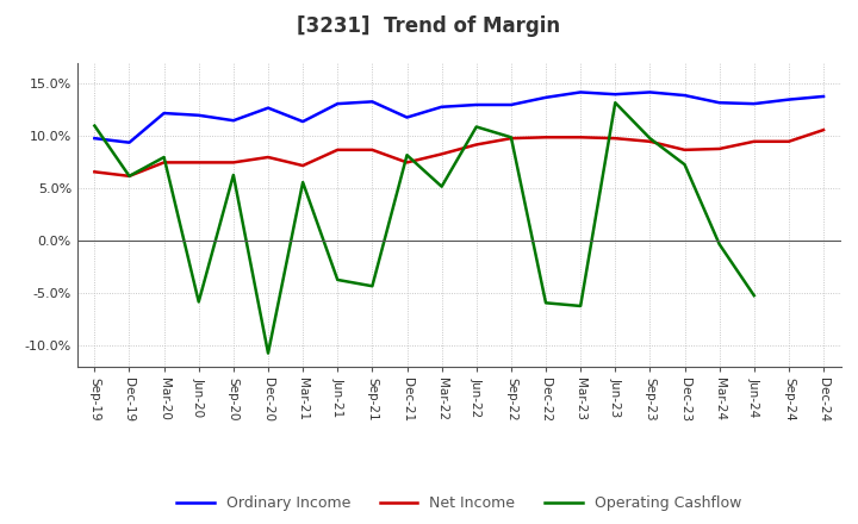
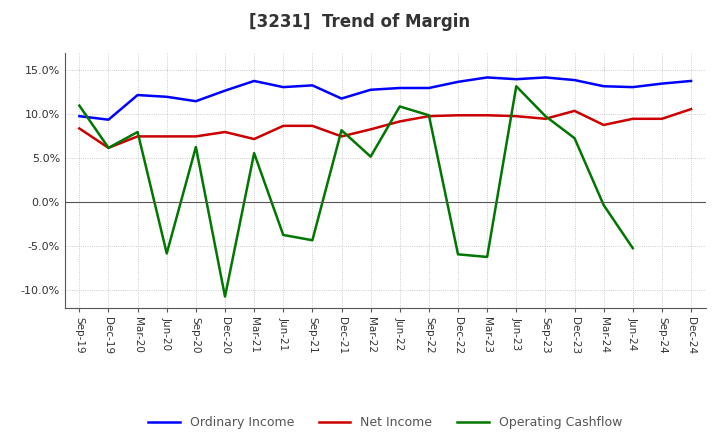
Net Income/Sep-19: 6.6% -> 8.4%
Ordinary Income/Mar-21: 11.4% -> 13.8%
Net Income/Dec-23: 8.7% -> 10.4%
